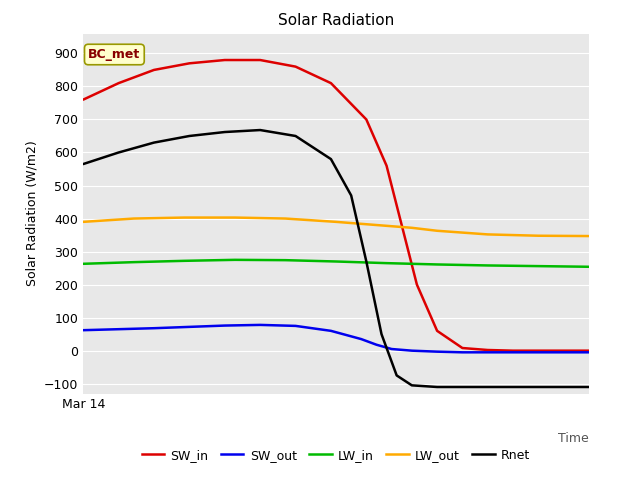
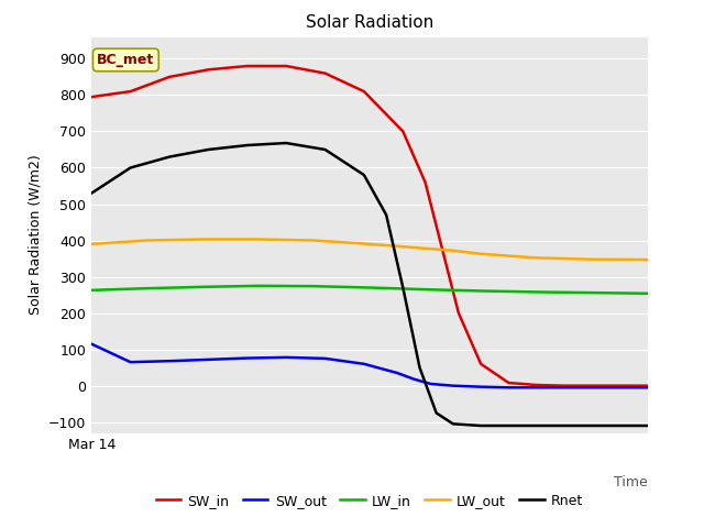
SW_in/Mar 14: 760 -> 795
SW_out/Mar 14: 62 -> 115
Rnet/Mar 14: 565 -> 530
